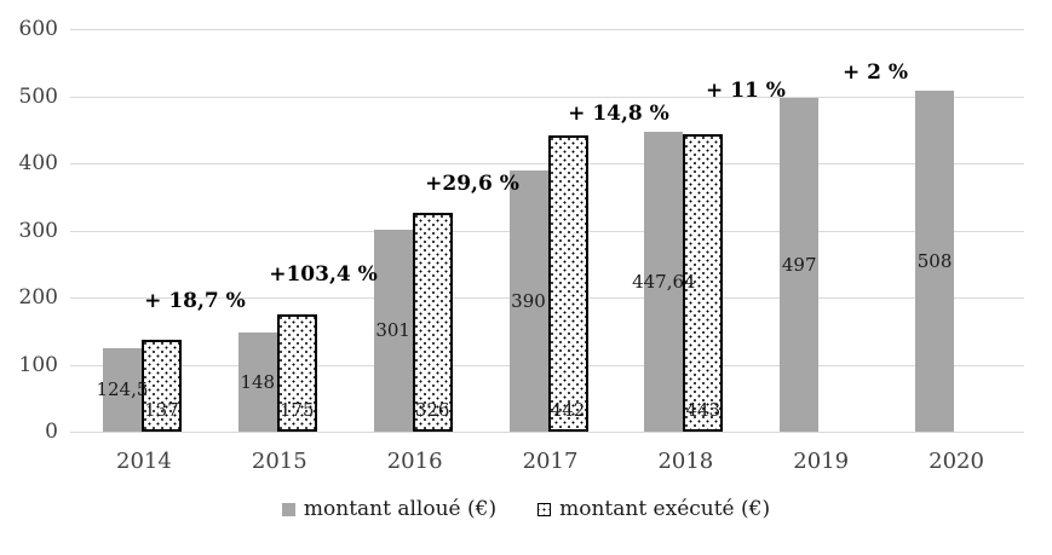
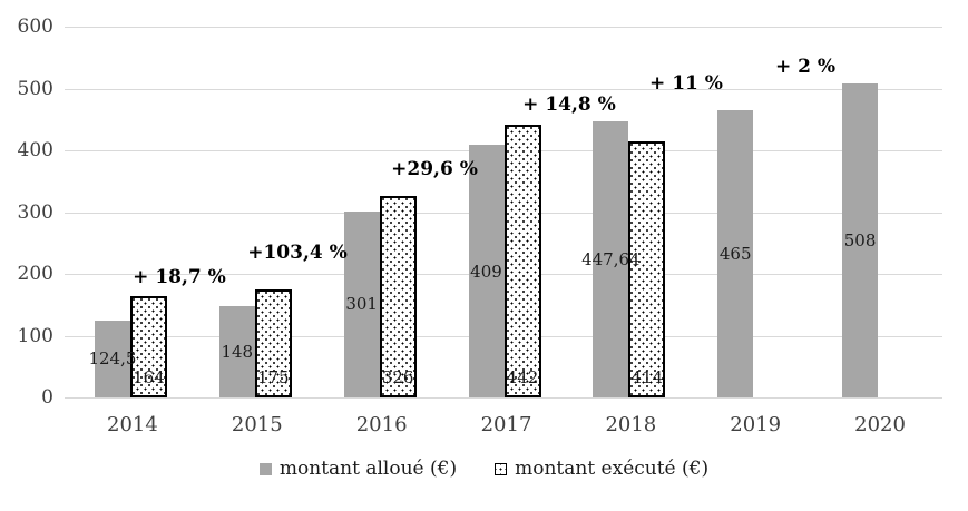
montant exécuté (€)/2014: 137 -> 164
montant alloué (€)/2017: 390 -> 409
montant exécuté (€)/2018: 443 -> 414
montant alloué (€)/2019: 497 -> 465
